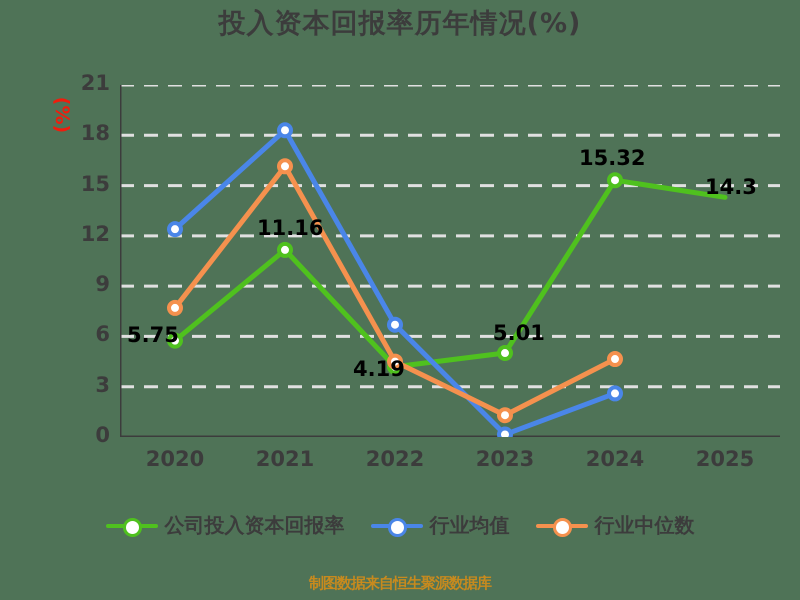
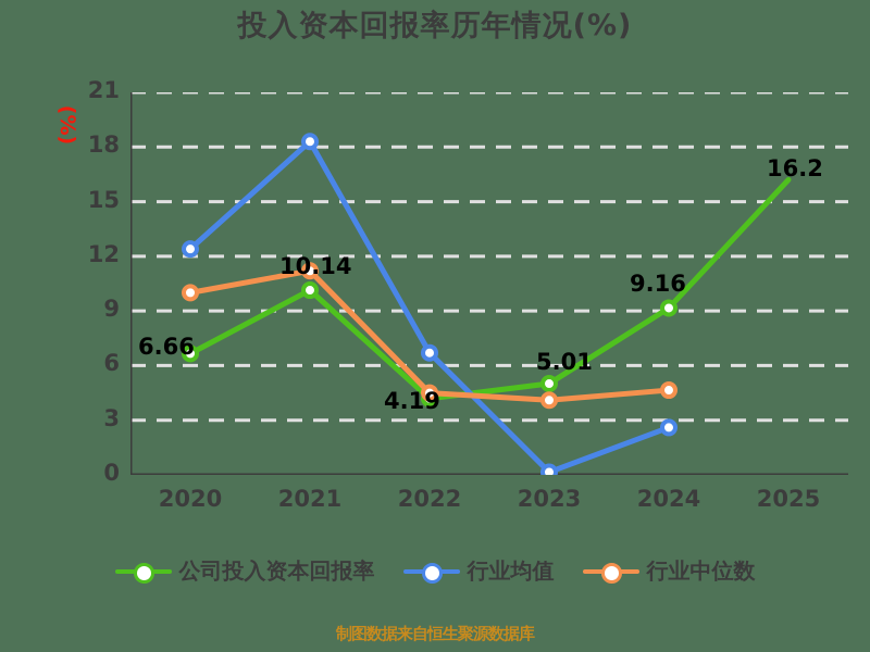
公司投入资本回报率/2020: 5.75 -> 6.66
行业中位数/2020: 7.7 -> 10.0
公司投入资本回报率/2021: 11.16 -> 10.14
行业中位数/2021: 16.1 -> 11.2
行业中位数/2023: 1.3 -> 4.1
公司投入资本回报率/2024: 15.32 -> 9.16
公司投入资本回报率/2025: 14.3 -> 16.2
